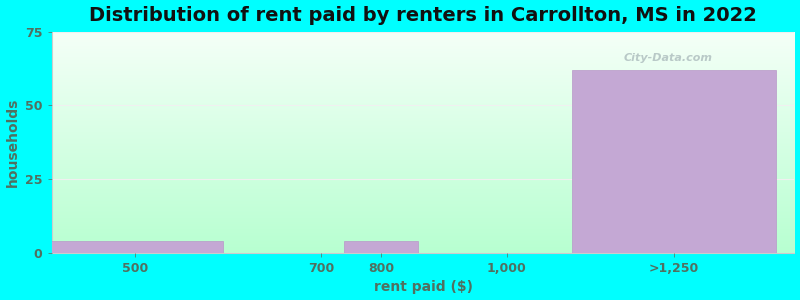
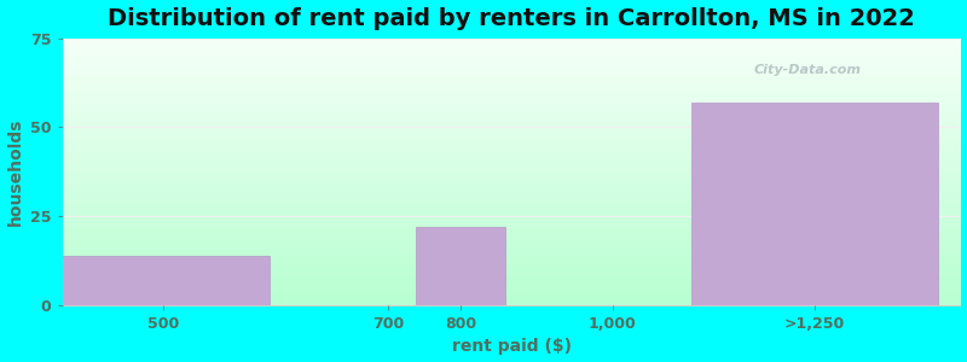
500: 4 -> 14
800: 4 -> 22
>1,250: 62 -> 57
